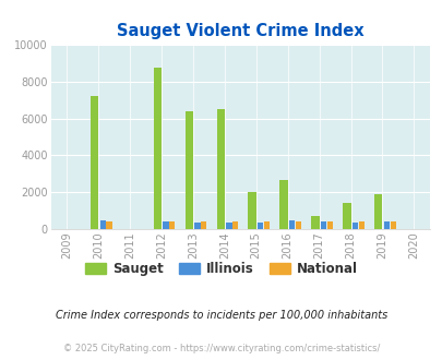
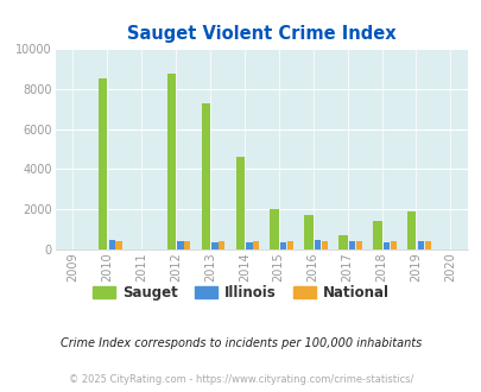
Sauget/2010: 7200 -> 8500
Sauget/2013: 6400 -> 7300
Sauget/2014: 6500 -> 4600
Sauget/2016: 2600 -> 1700
